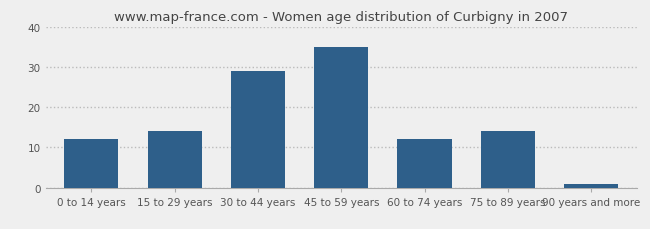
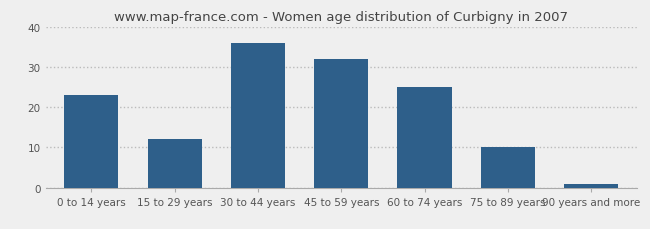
0 to 14 years: 12 -> 23
15 to 29 years: 14 -> 12
30 to 44 years: 29 -> 36
45 to 59 years: 35 -> 32
60 to 74 years: 12 -> 25
75 to 89 years: 14 -> 10
